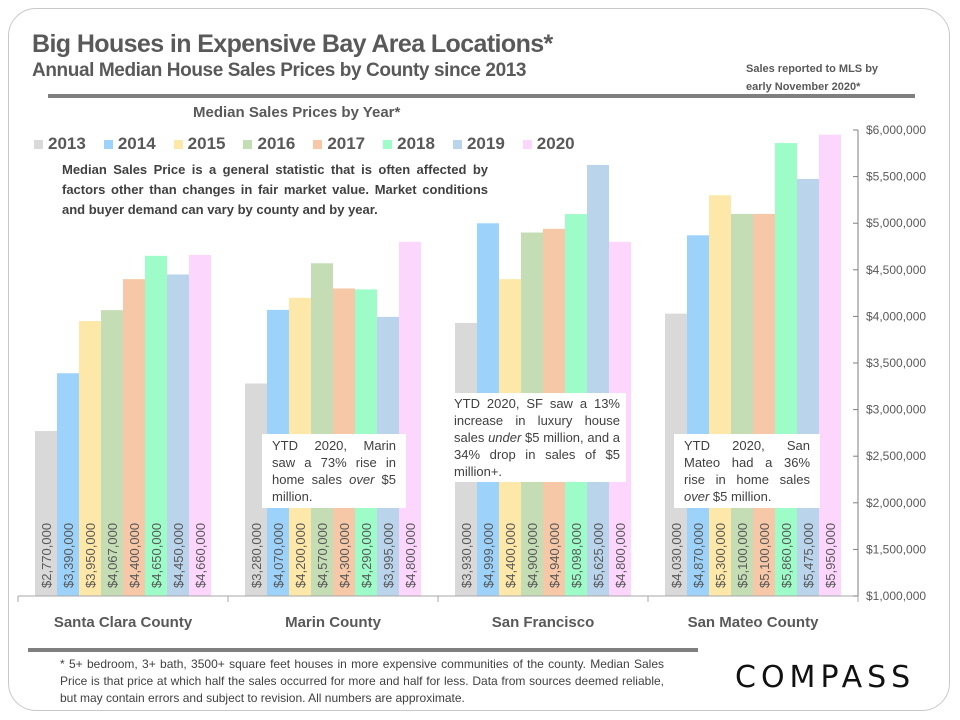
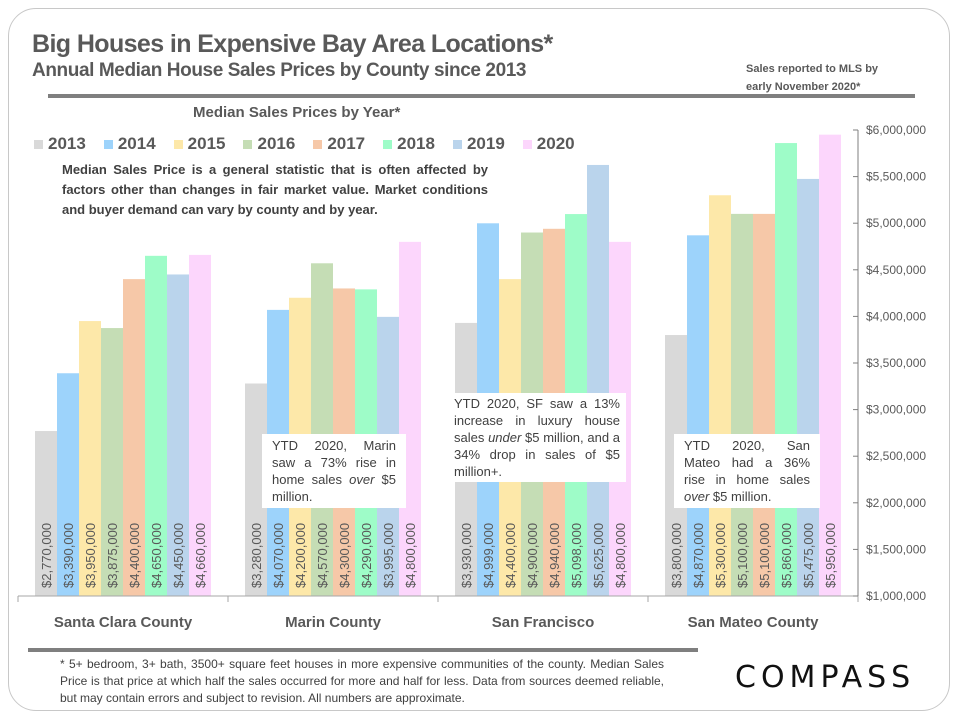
2016/Santa Clara County: $4,067,000 -> $3,875,000
2013/San Mateo County: $4,030,000 -> $3,800,000
